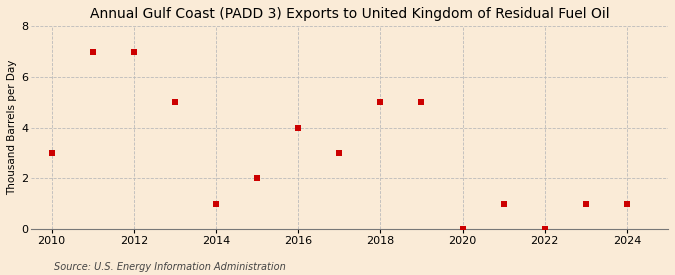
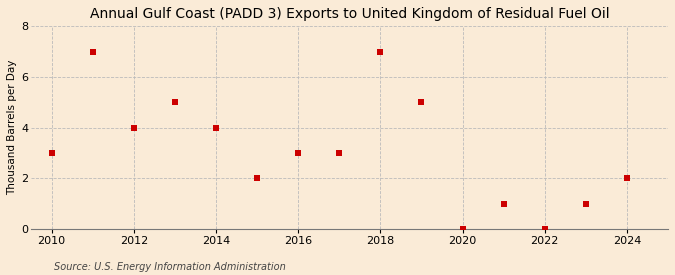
2012: 7 -> 4
2014: 1 -> 4
2016: 4 -> 3
2018: 5 -> 7
2024: 1 -> 2
